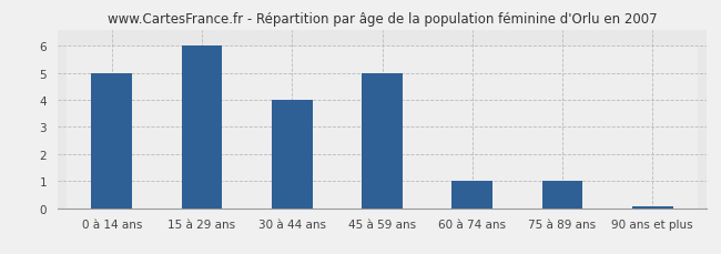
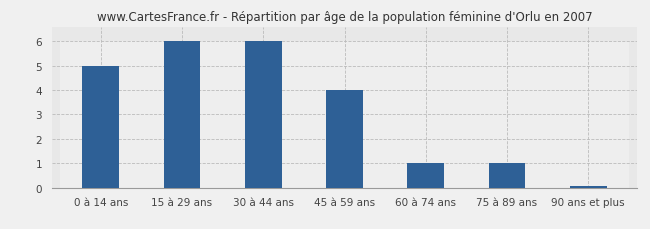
30 à 44 ans: 4.00 -> 6.00
45 à 59 ans: 5.00 -> 4.00
